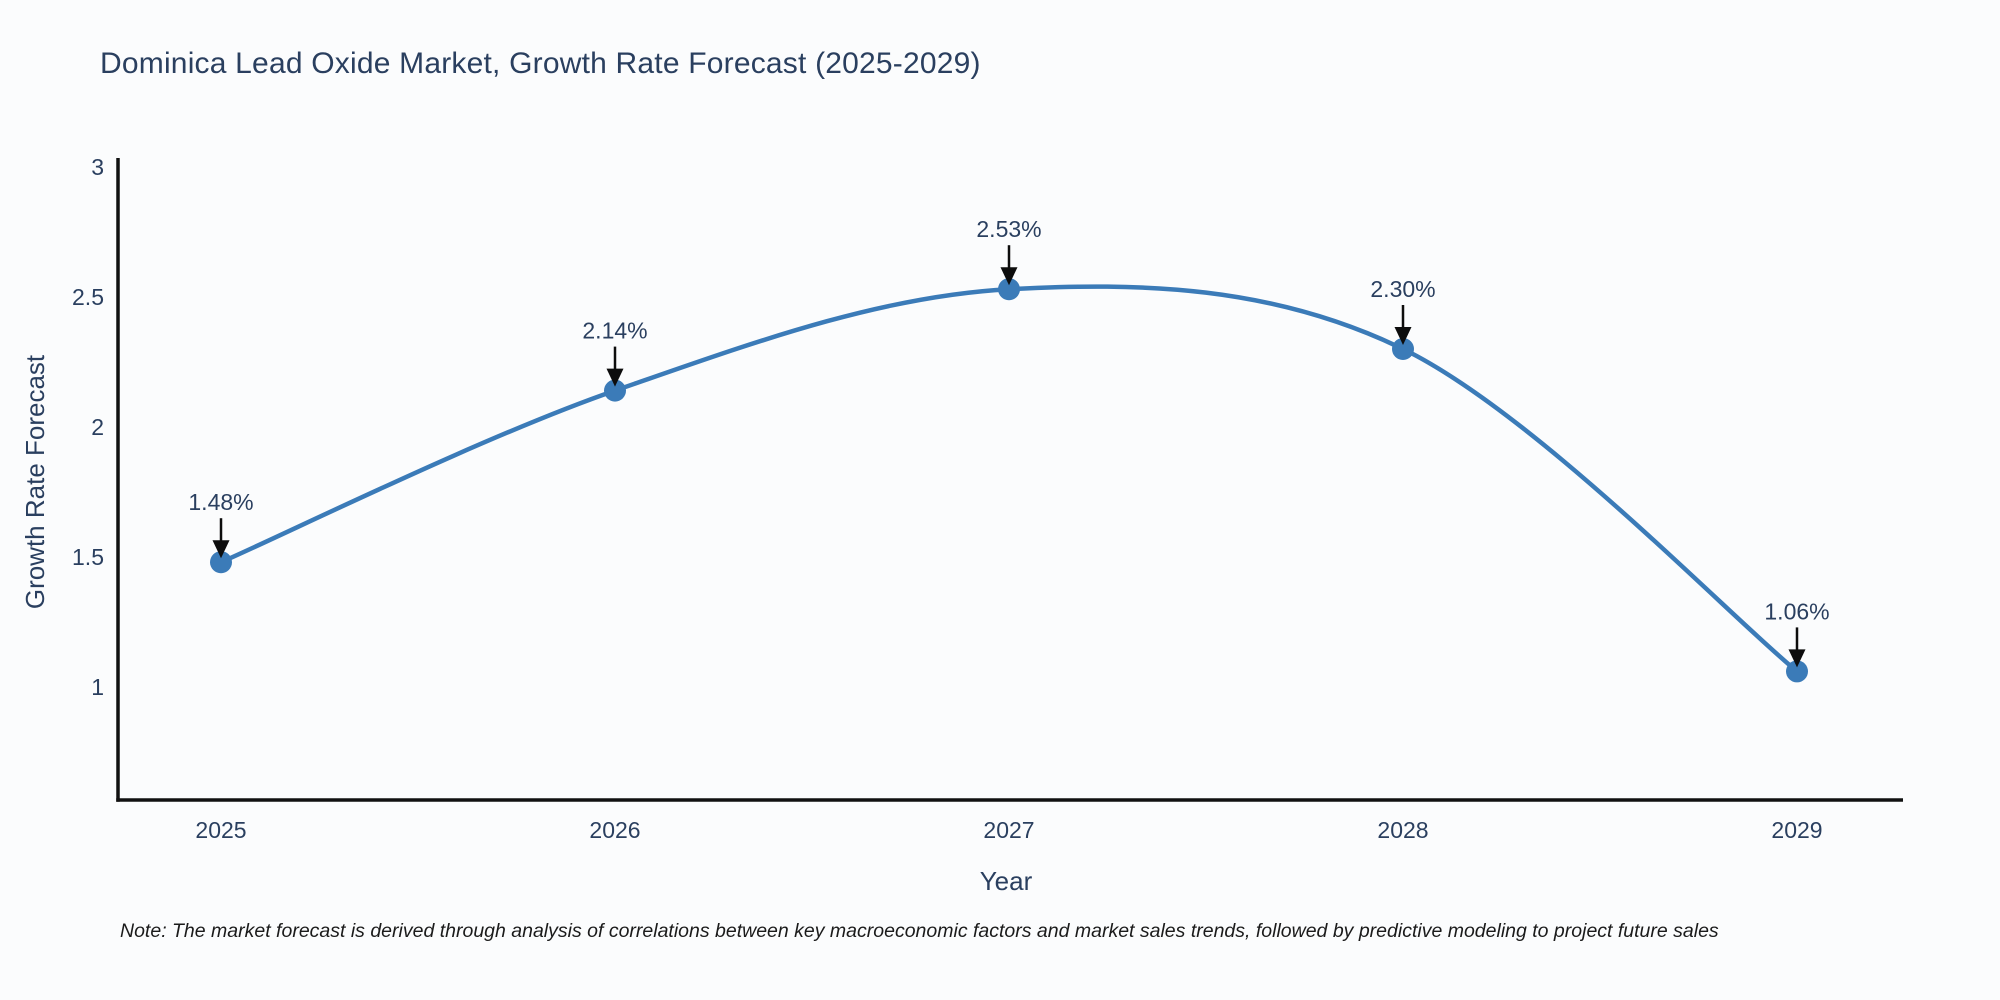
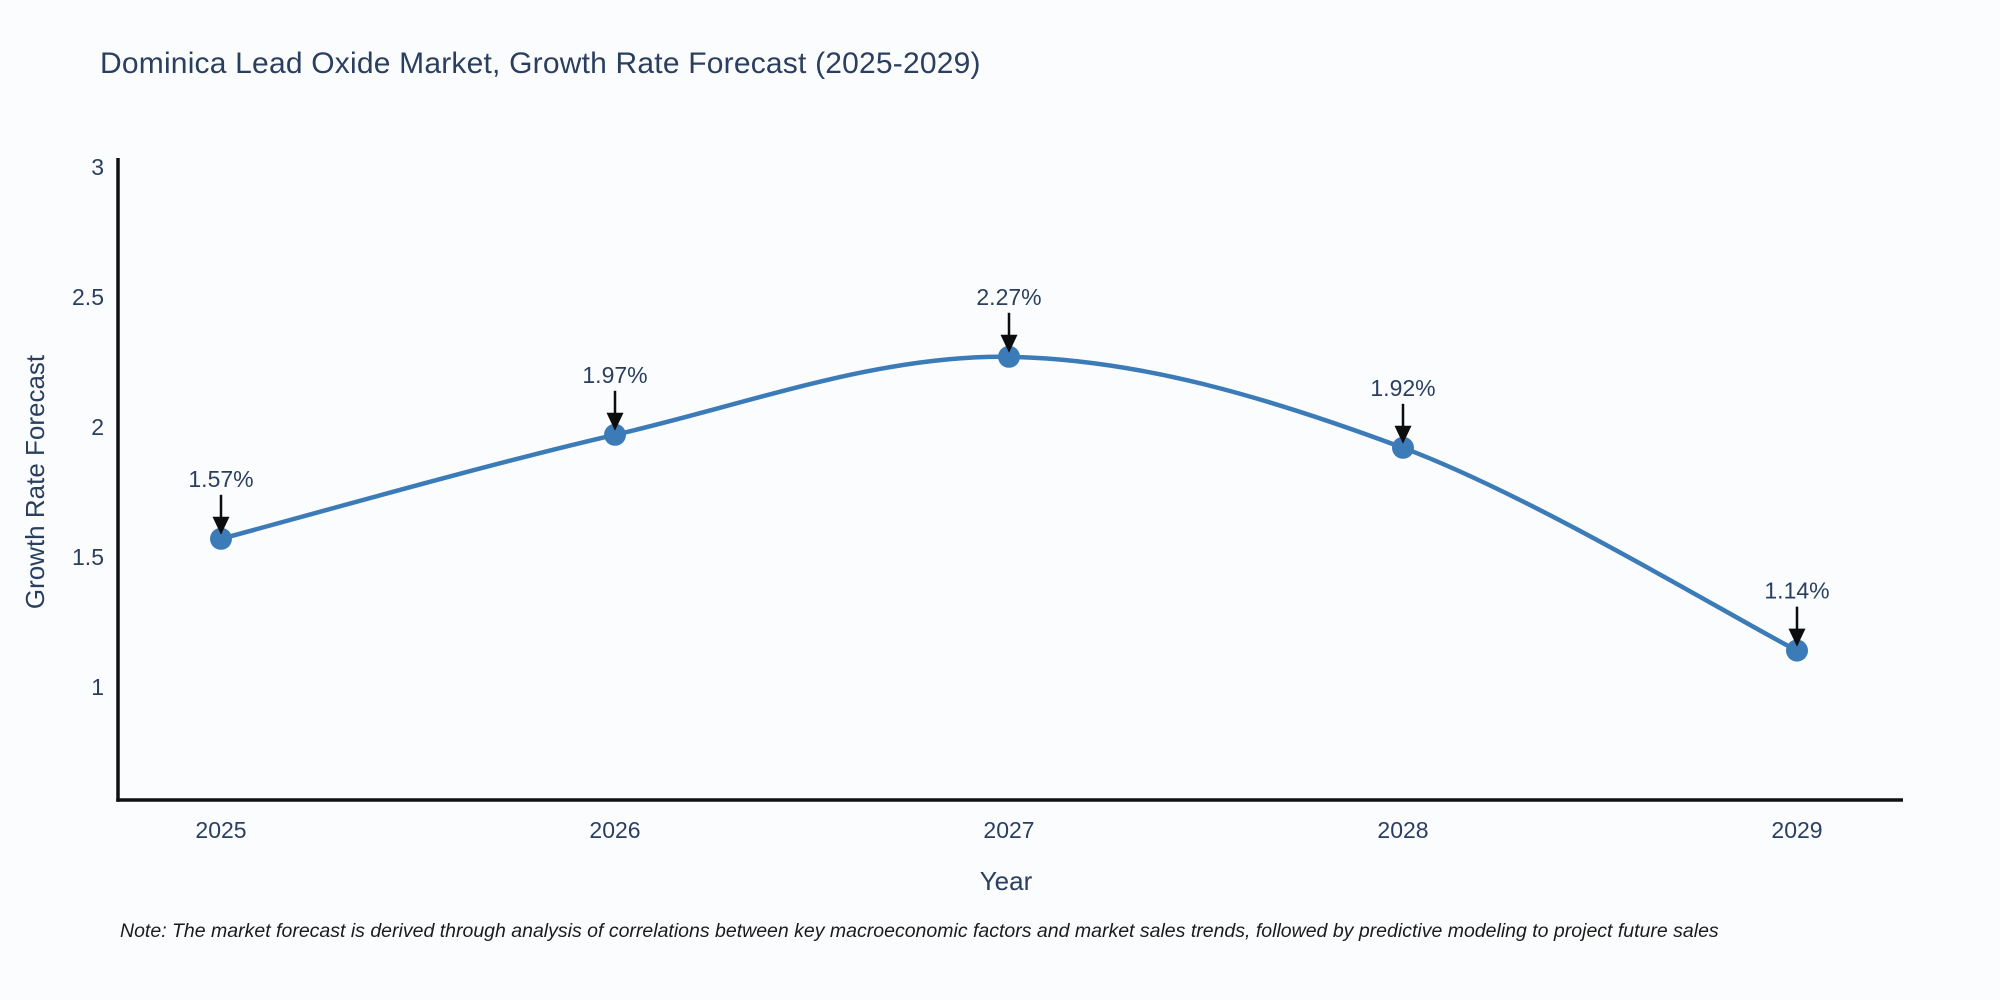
2025: 1.48% -> 1.57%
2026: 2.14% -> 1.97%
2027: 2.53% -> 2.27%
2028: 2.30% -> 1.92%
2029: 1.06% -> 1.14%
